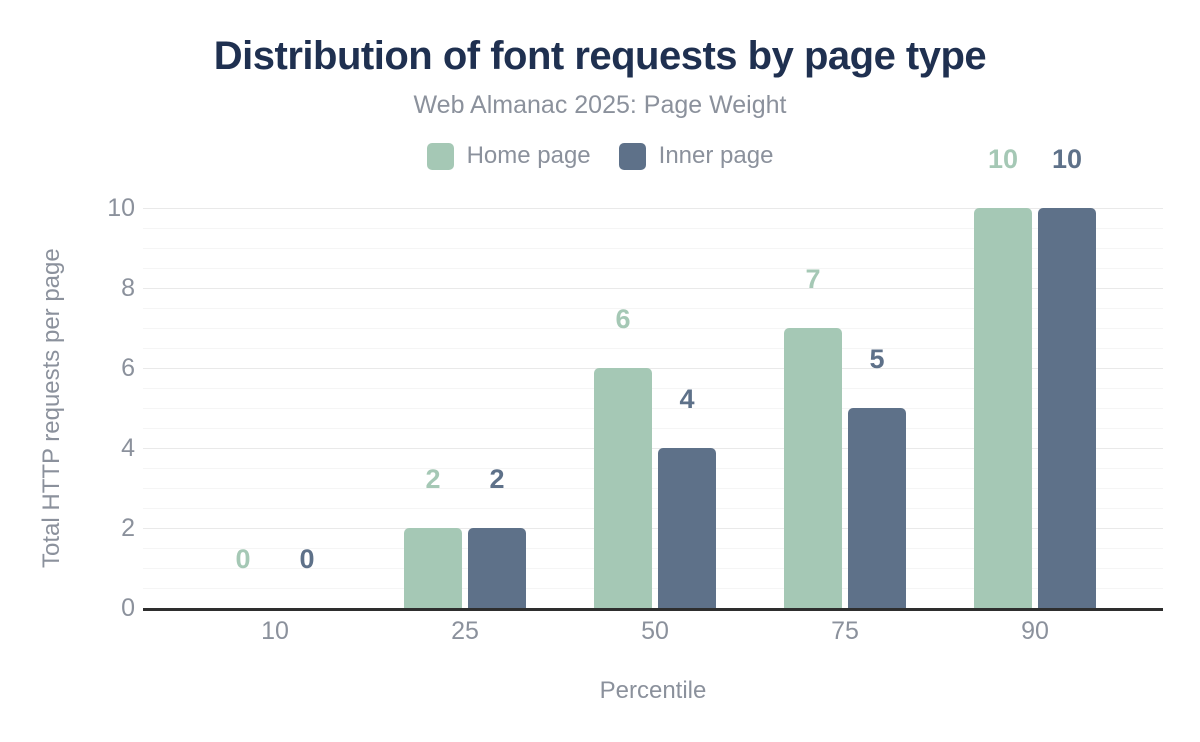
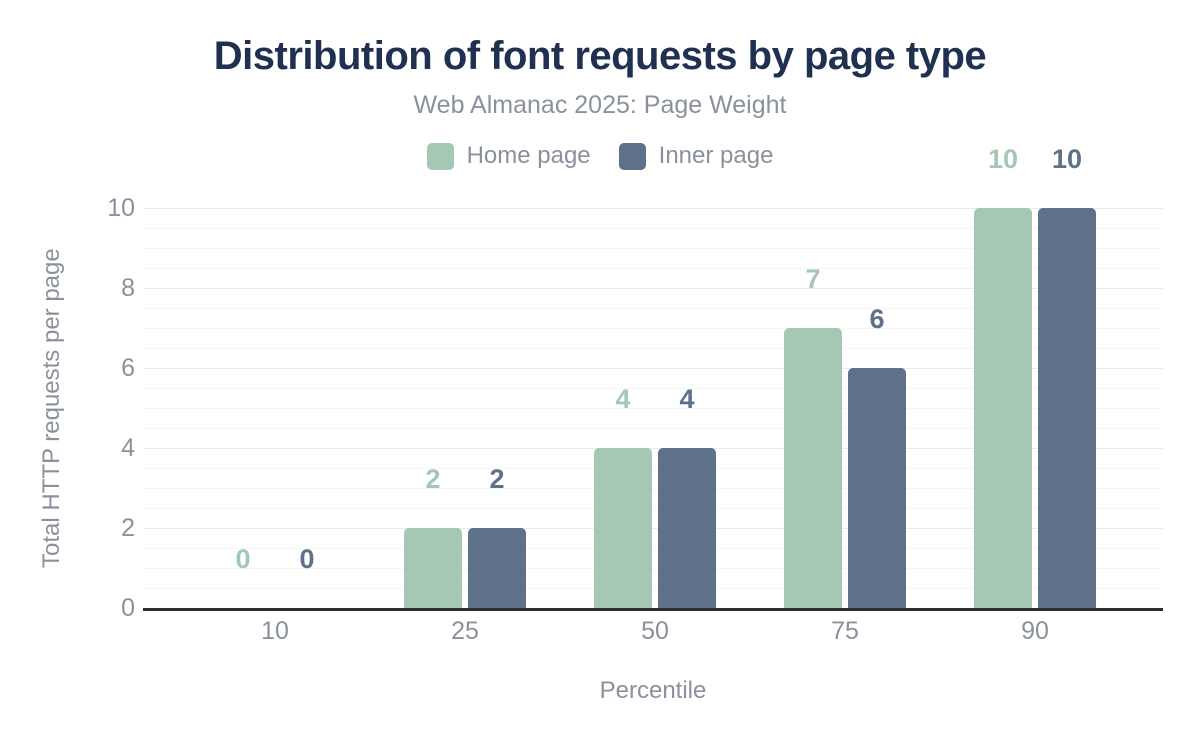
Home page/50: 6 -> 4
Inner page/75: 5 -> 6
